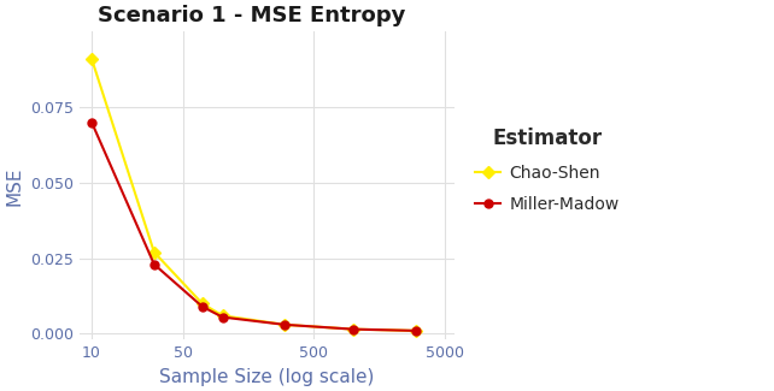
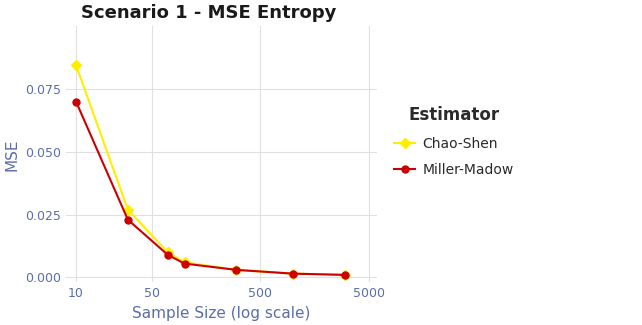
Chao-Shen/10: 0.0910 -> 0.0845
